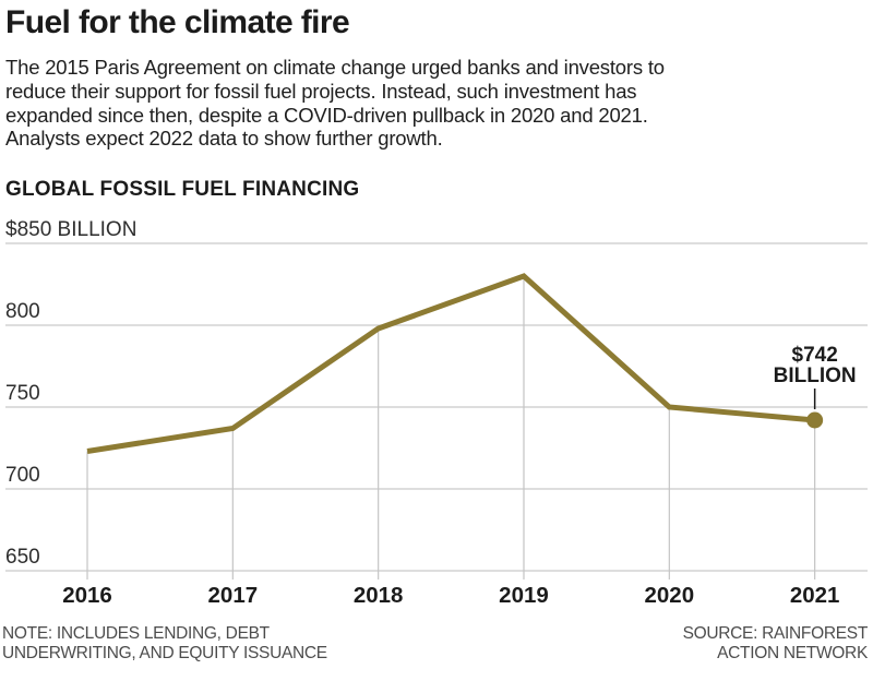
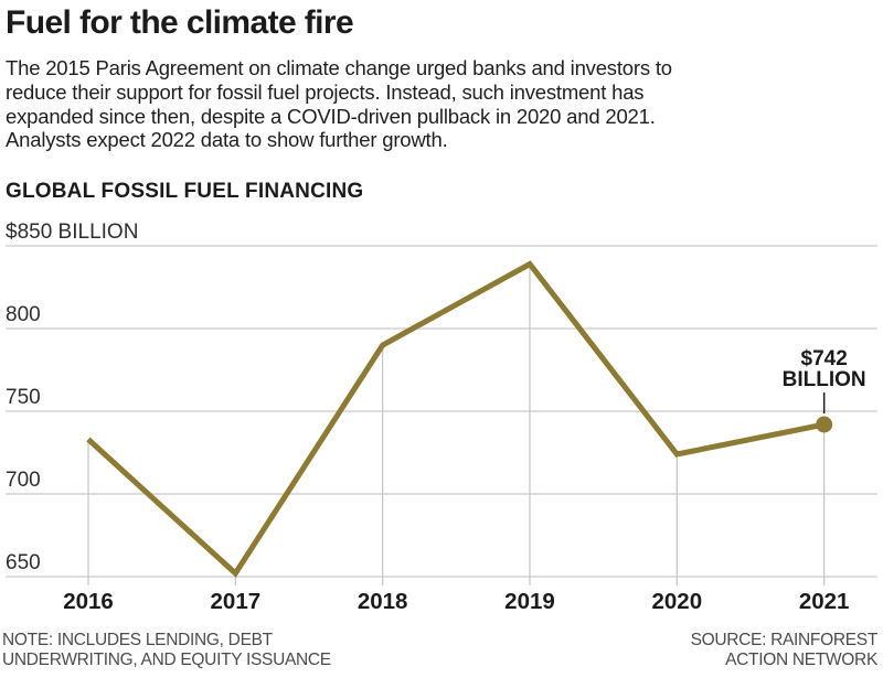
2016: 723 -> 733
2017: 737 -> 652
2018: 798 -> 790
2019: 830 -> 839
2020: 750 -> 724
